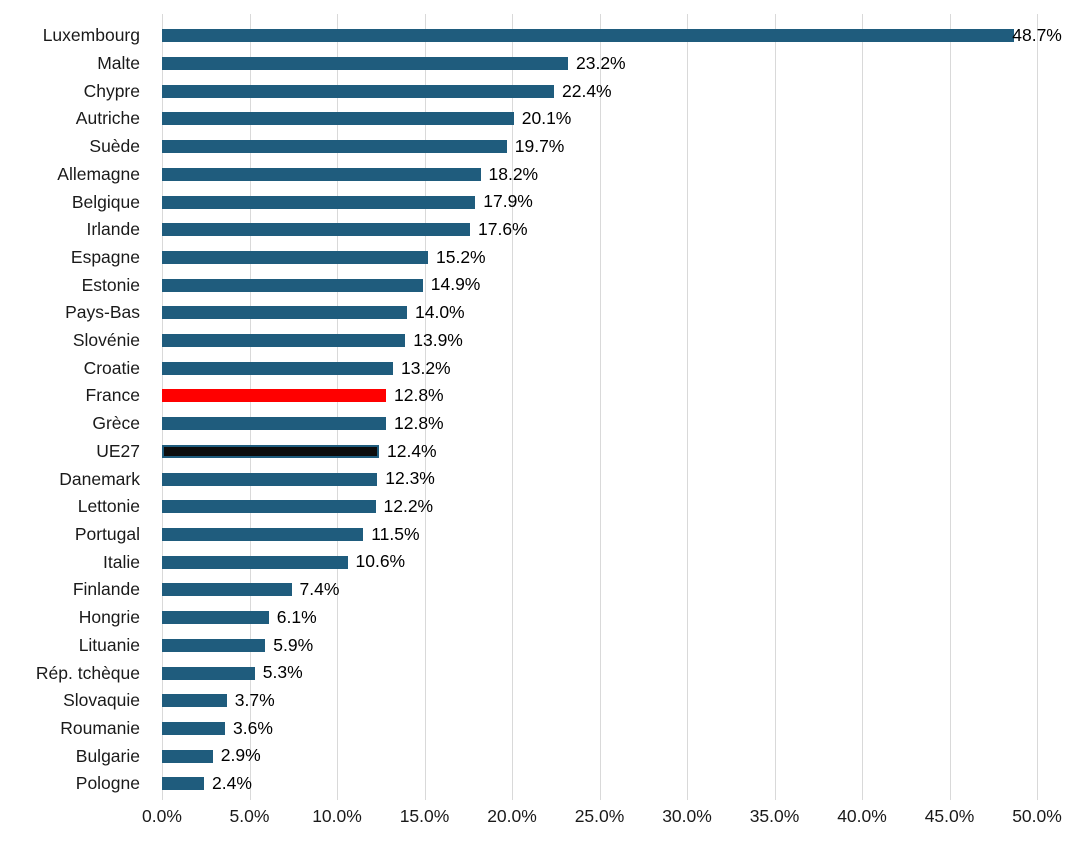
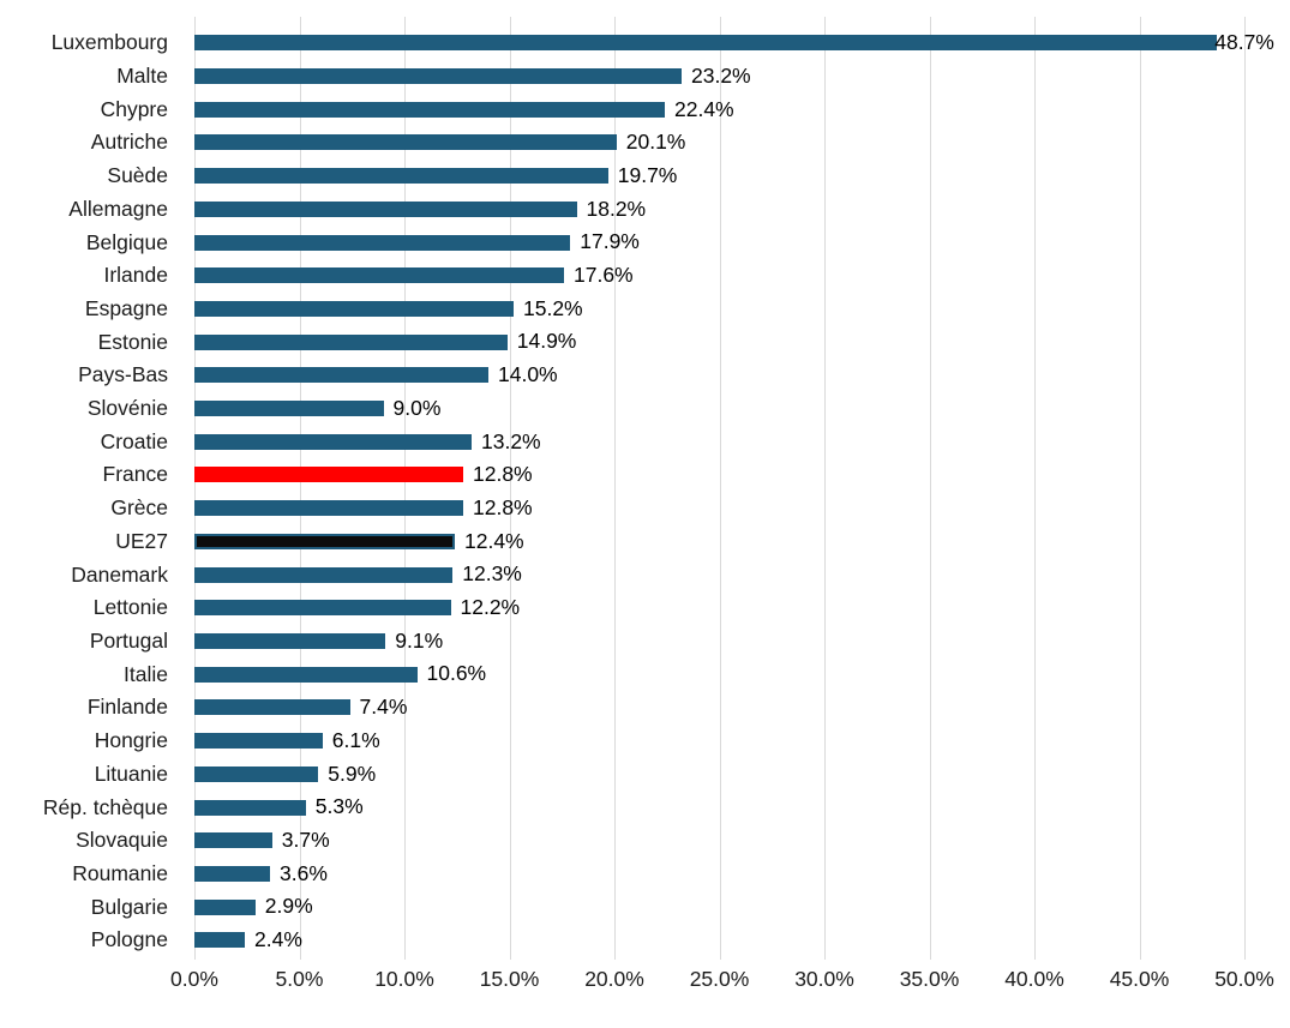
Slovénie: 13.9% -> 9.0%
Portugal: 11.5% -> 9.1%
